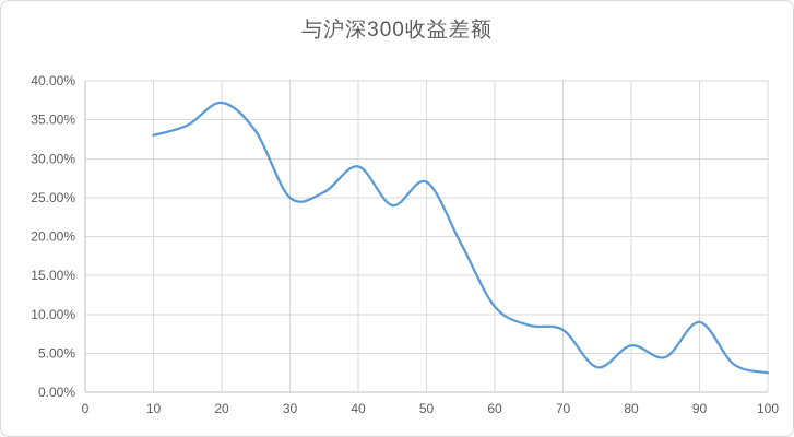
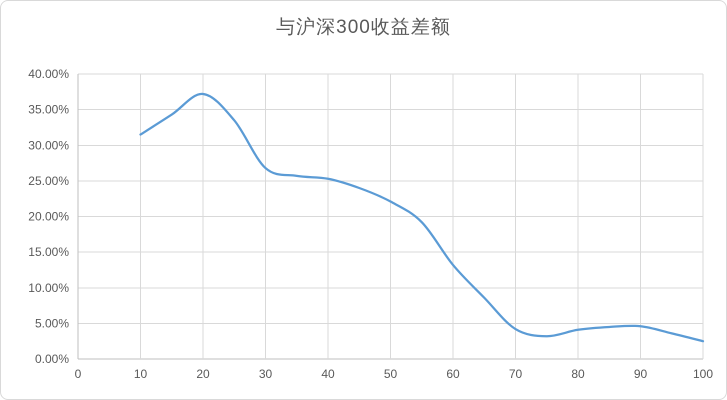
10: 33% -> 32%
30: 25% -> 27%
40: 29% -> 25%
50: 27% -> 22%
60: 11% -> 13%
70: 8% -> 4%
80: 6% -> 4%
90: 9% -> 5%
